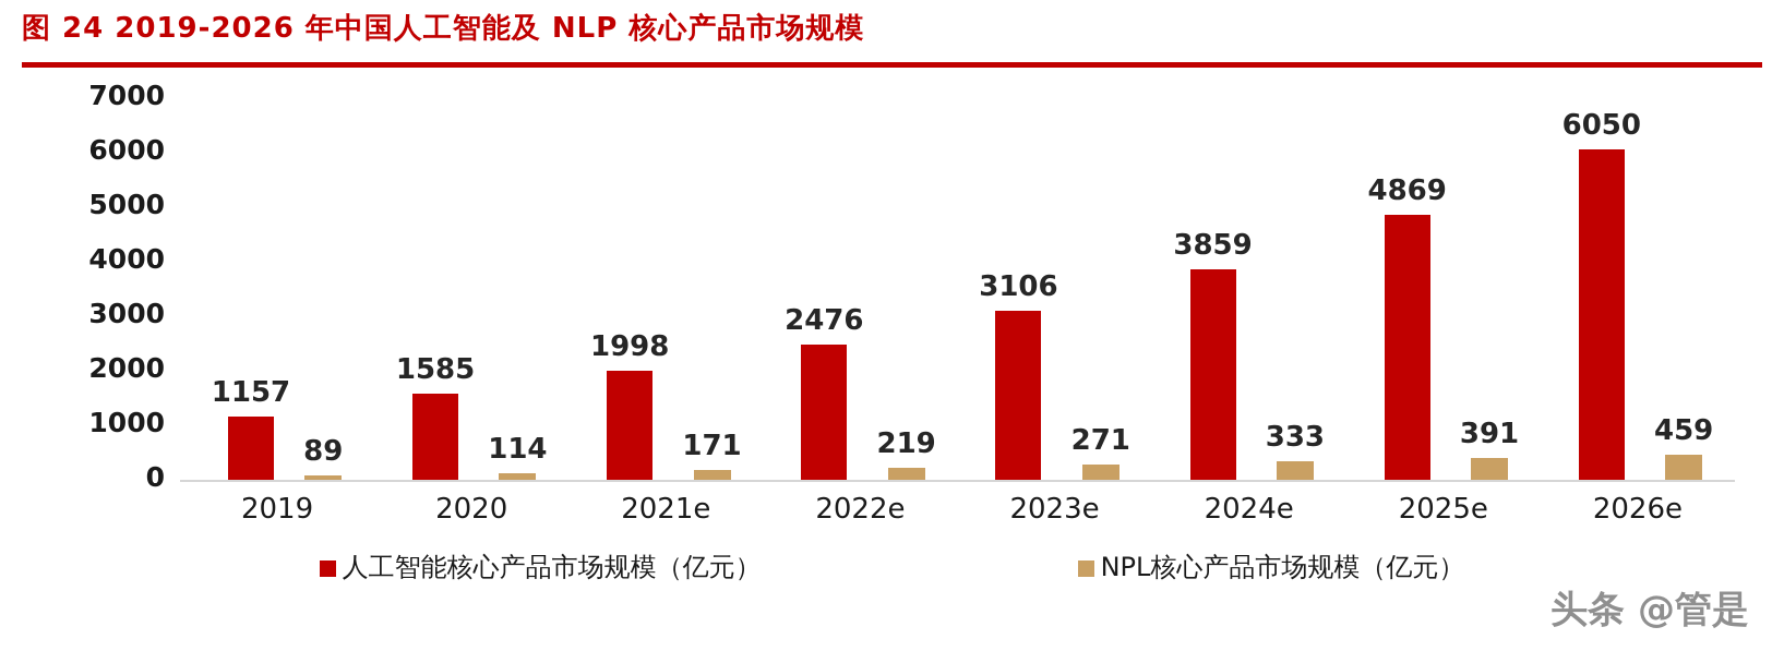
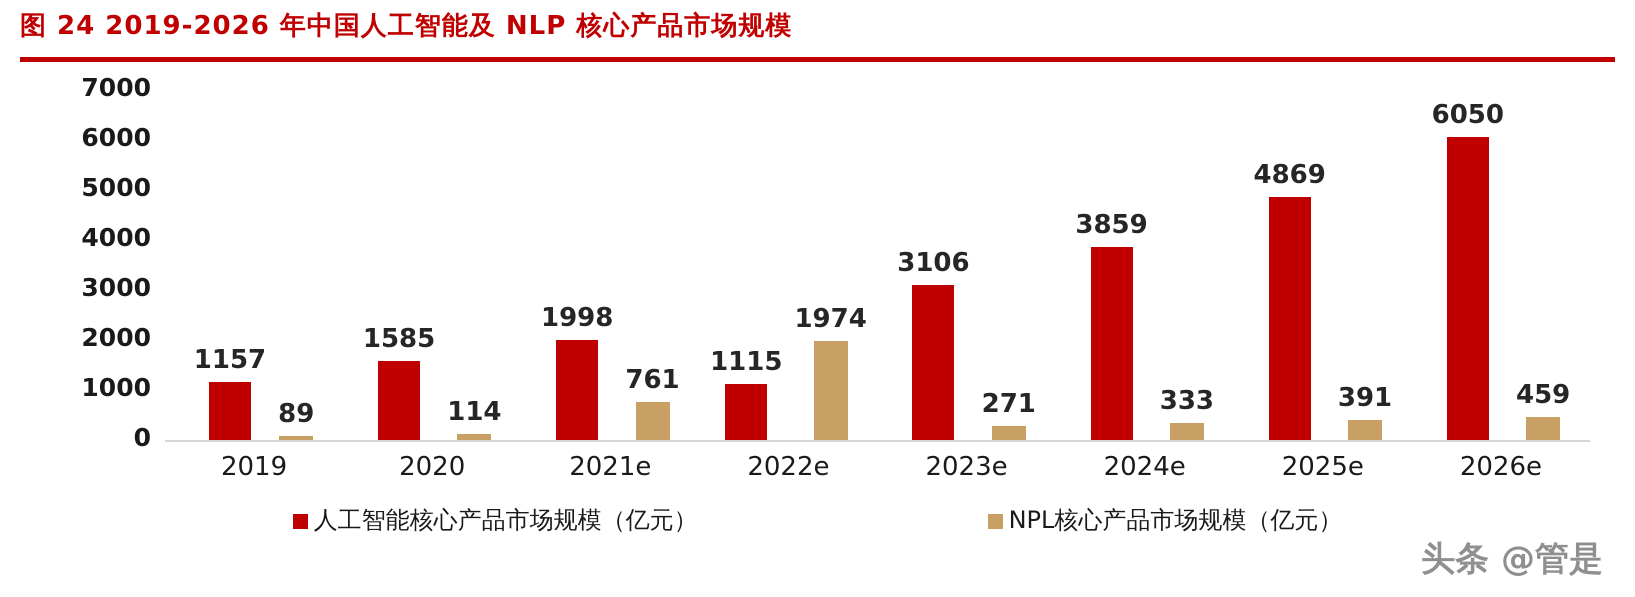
NPL核心产品市场规模（亿元）/2021e: 171 -> 761
人工智能核心产品市场规模（亿元）/2022e: 2476 -> 1115
NPL核心产品市场规模（亿元）/2022e: 219 -> 1974
